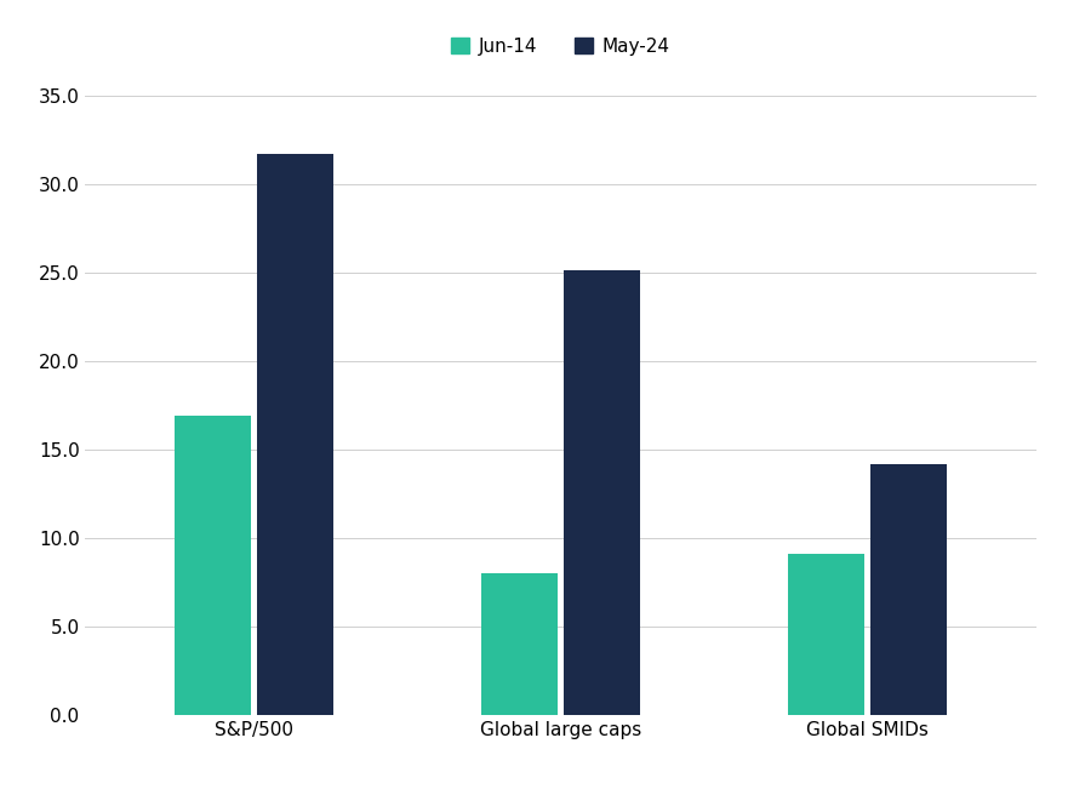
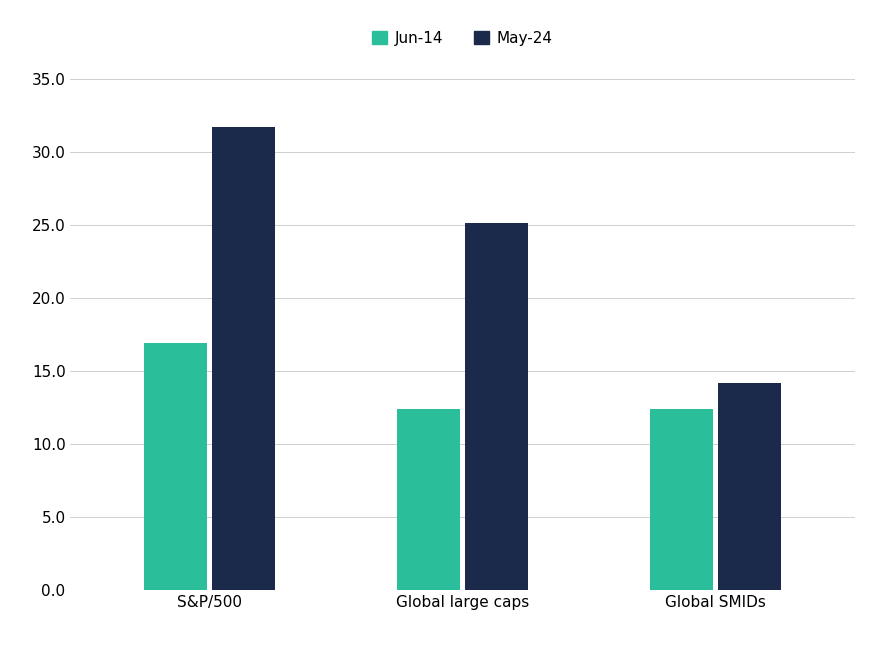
Jun-14/Global large caps: 8.0 -> 12.4
Jun-14/Global SMIDs: 9.1 -> 12.4
